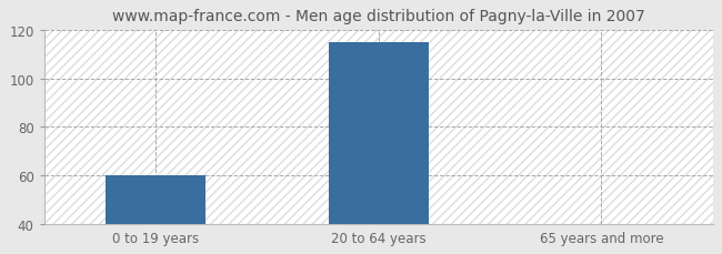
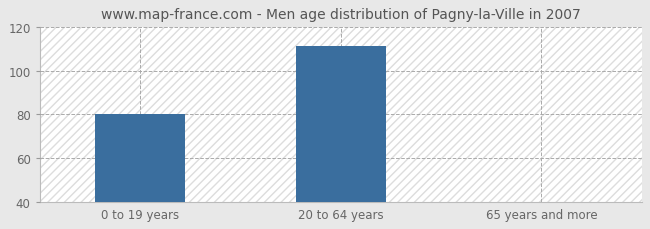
0 to 19 years: 60 -> 80
20 to 64 years: 115 -> 111
